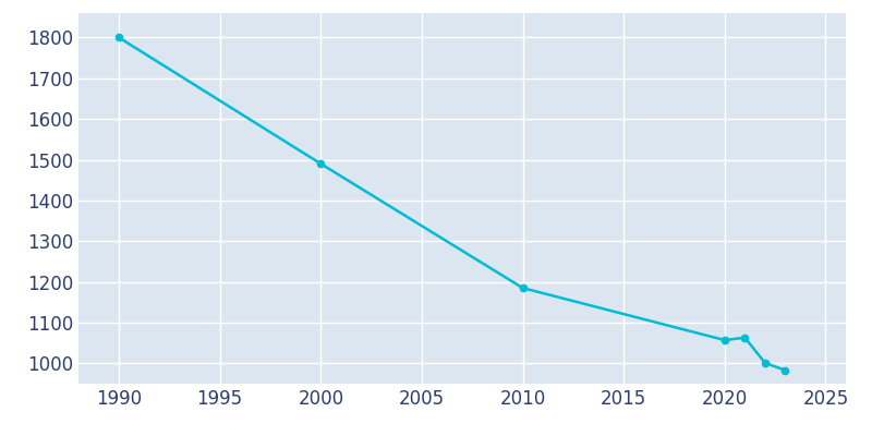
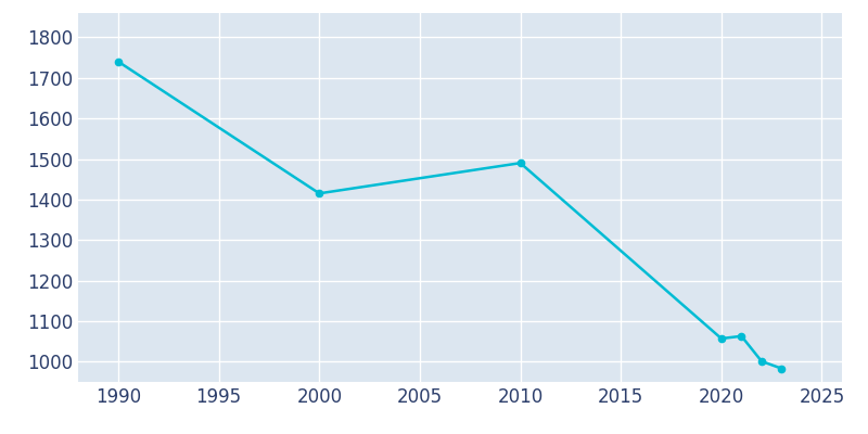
1990: 1800 -> 1740
2000: 1490 -> 1415
2010: 1185 -> 1490
